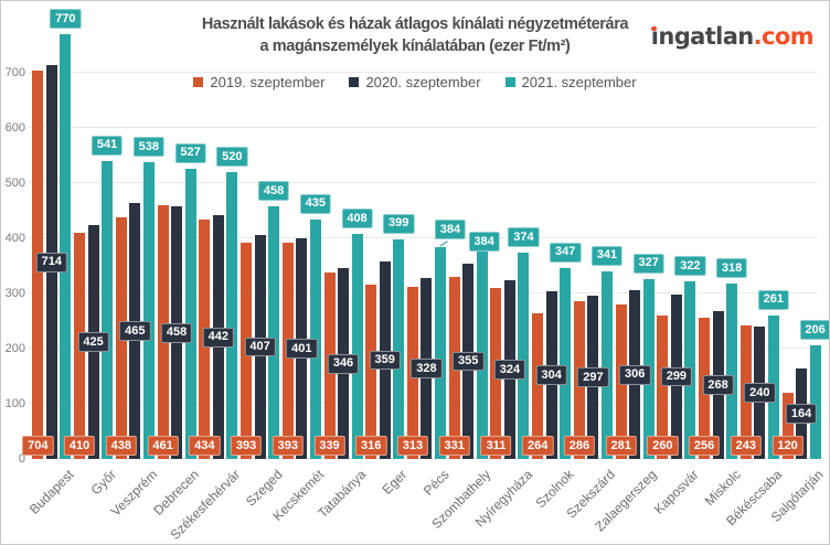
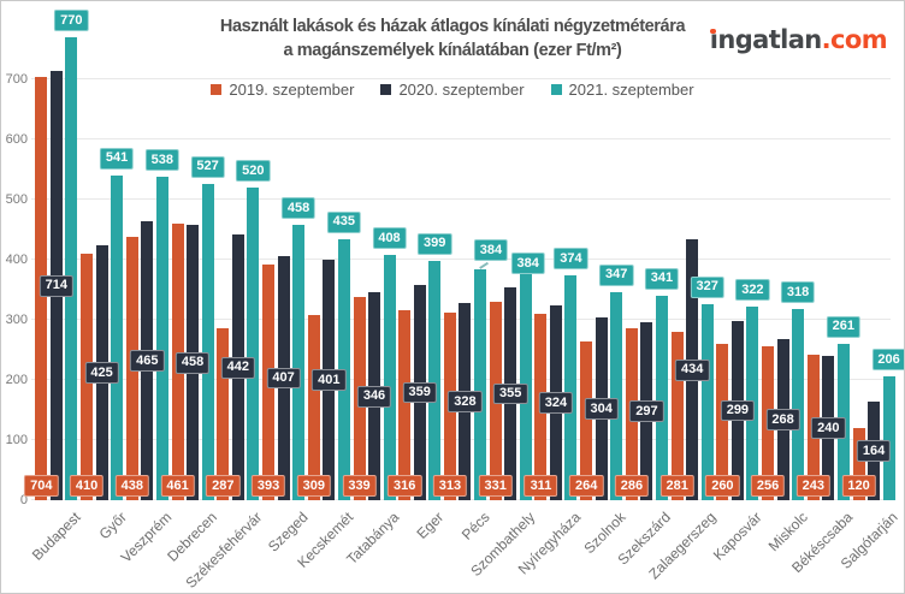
2019. szeptember/Székesfehérvár: 434 -> 287
2019. szeptember/Kecskemét: 393 -> 309
2020. szeptember/Zalaegerszeg: 306 -> 434
